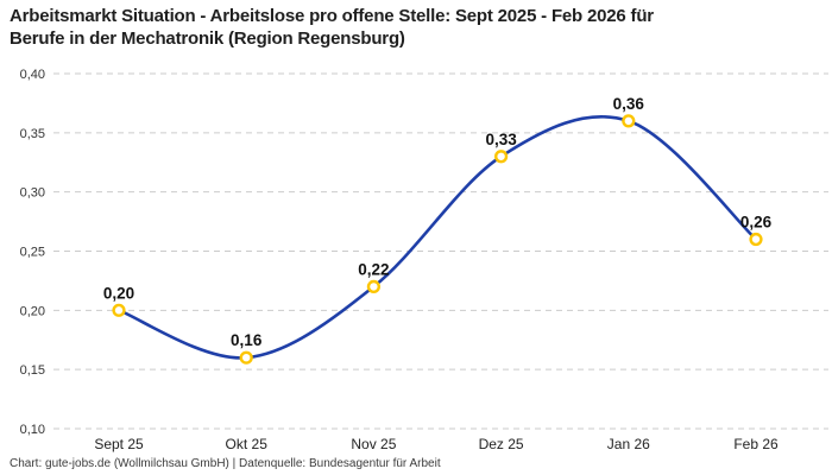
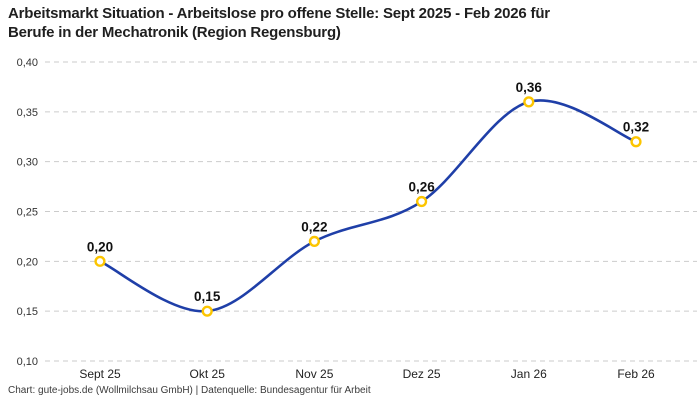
Okt 25: 0,16 -> 0,15
Dez 25: 0,33 -> 0,26
Feb 26: 0,26 -> 0,32
